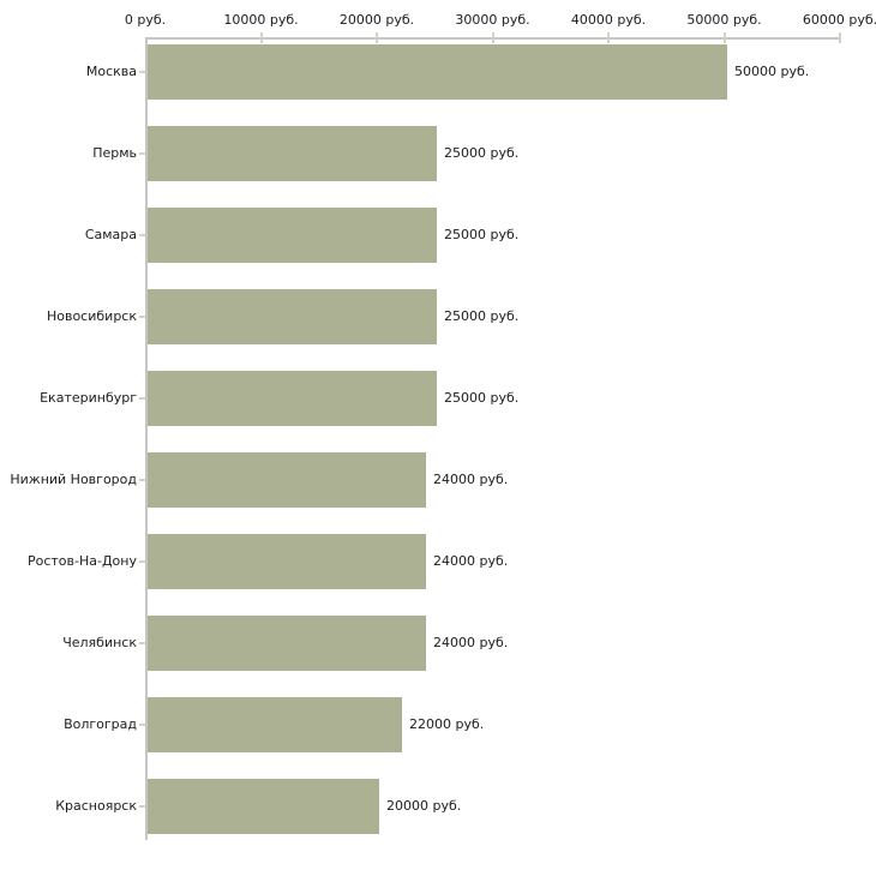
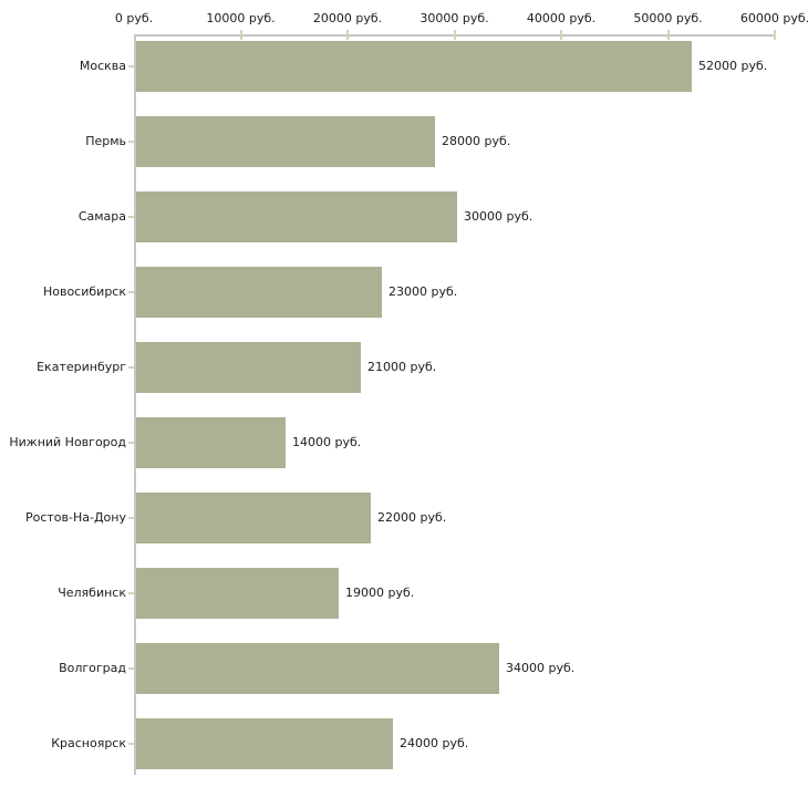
Москва: 50000 -> 52000
Пермь: 25000 -> 28000
Самара: 25000 -> 30000
Новосибирск: 25000 -> 23000
Екатеринбург: 25000 -> 21000
Нижний Новгород: 24000 -> 14000
Ростов-На-Дону: 24000 -> 22000
Челябинск: 24000 -> 19000
Волгоград: 22000 -> 34000
Красноярск: 20000 -> 24000
